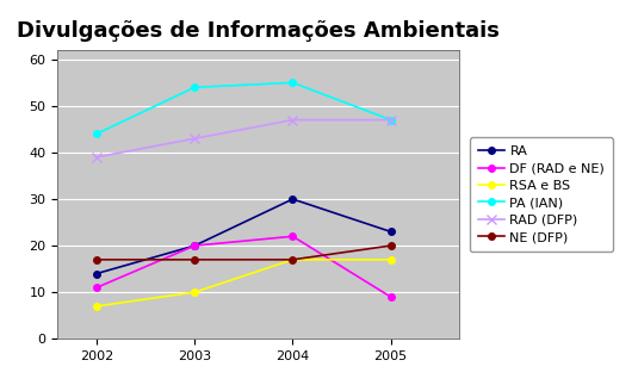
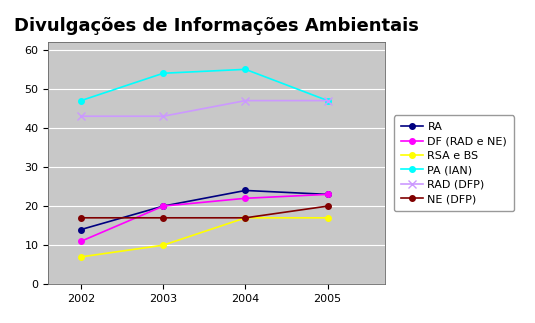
PA (IAN)/2002: 44 -> 47
RAD (DFP)/2002: 39 -> 43
RA/2004: 30 -> 24
DF (RAD e NE)/2005: 9 -> 23
